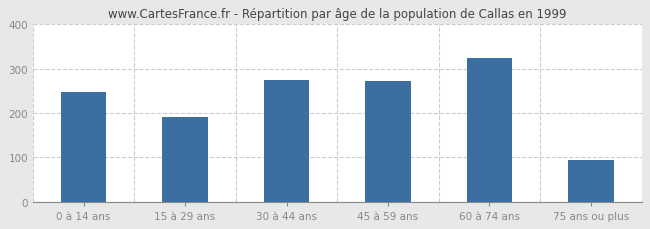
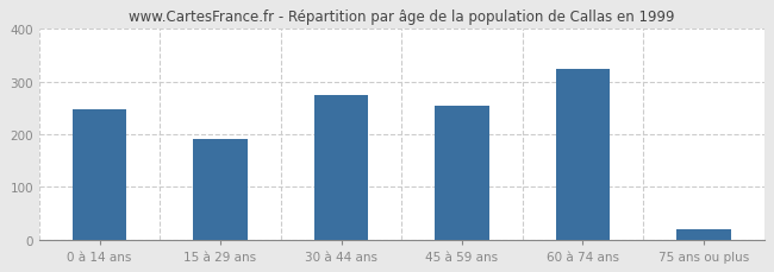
45 à 59 ans: 271 -> 255
75 ans ou plus: 93 -> 20
